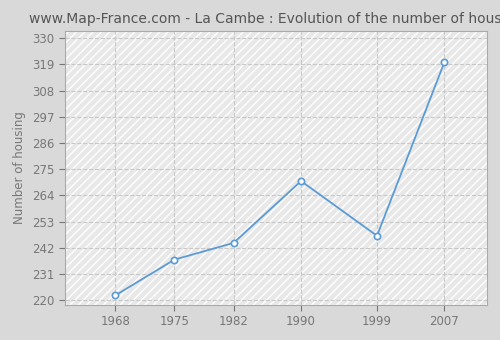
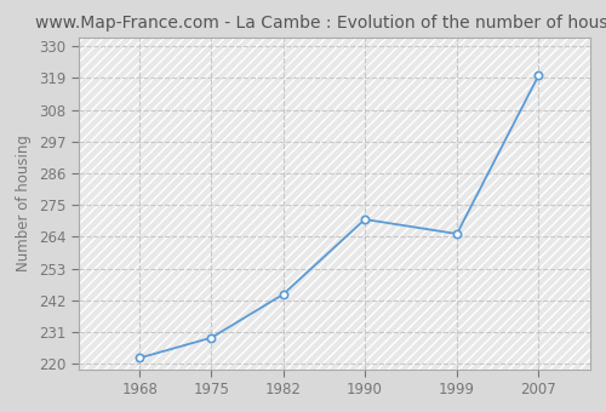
1975: 237 -> 229
1999: 247 -> 265
